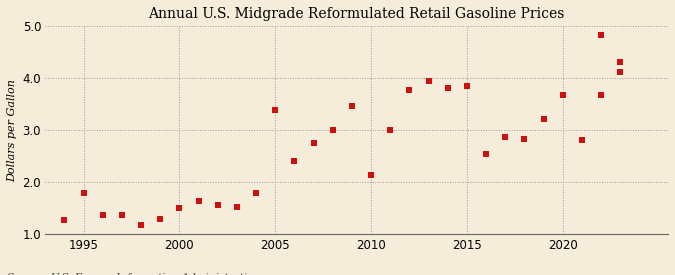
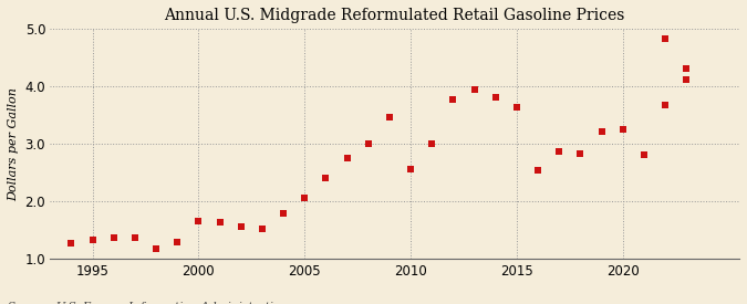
1995: 1.80 -> 1.34
2000: 1.50 -> 1.67
2005: 3.40 -> 2.06
2010: 2.14 -> 2.57
2015: 3.86 -> 3.65
2020: 3.68 -> 3.25
